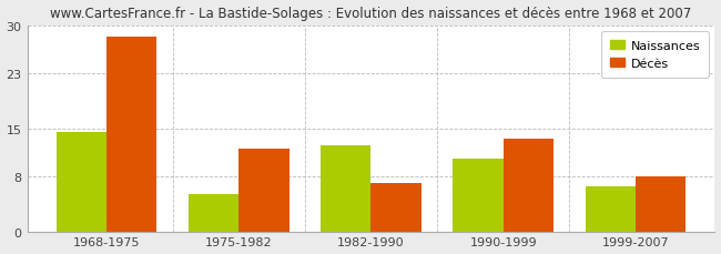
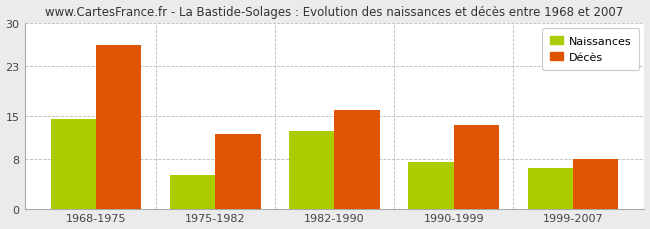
Décès/1968-1975: 28.4 -> 26.5
Décès/1982-1990: 7.0 -> 16.0
Naissances/1990-1999: 10.6 -> 7.5
